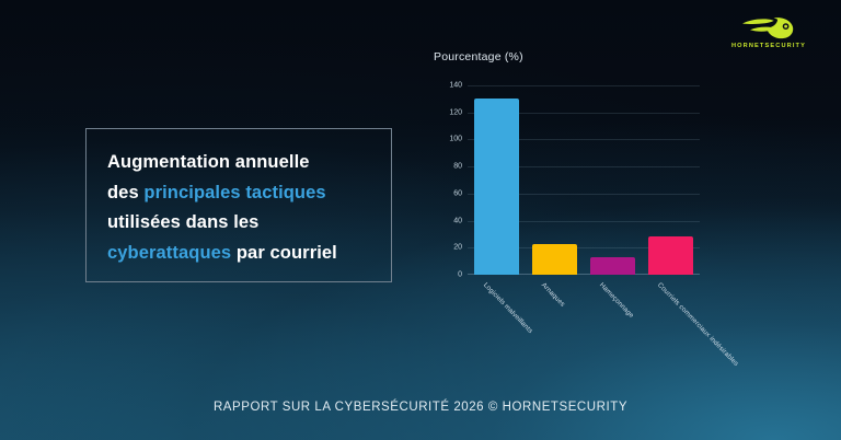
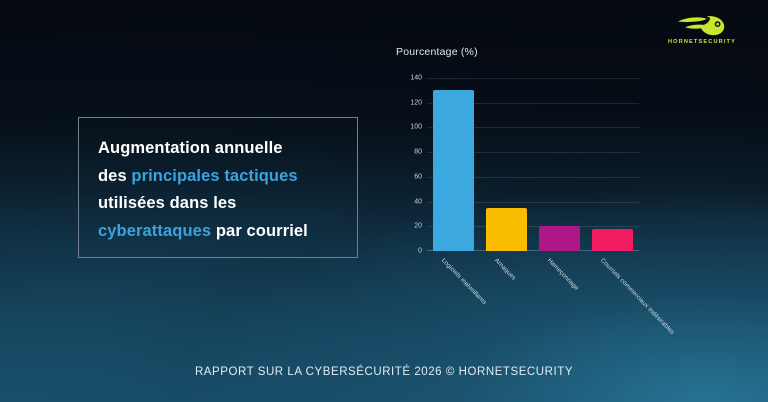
Arnaques: 23 -> 35
Hameçonnage: 13 -> 20
Courriels commerciaux indésirables: 28 -> 18
